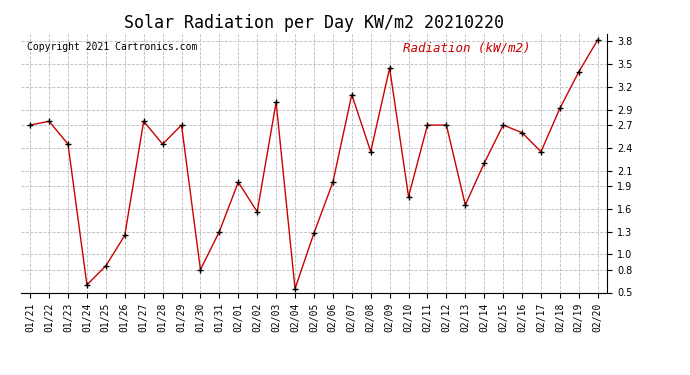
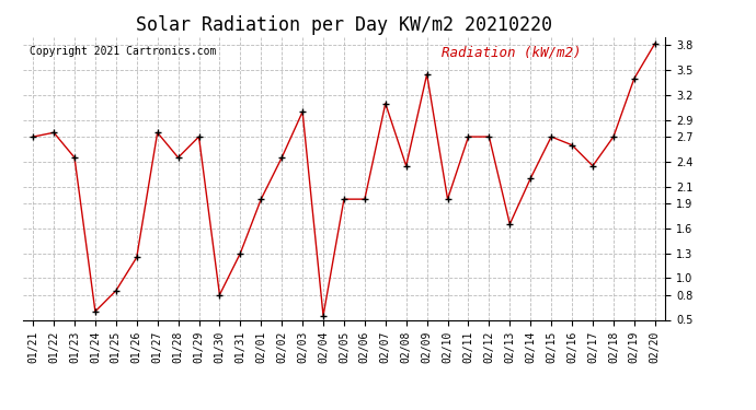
02/02: 1.56 -> 2.45
02/05: 1.28 -> 1.95
02/10: 1.76 -> 1.95
02/18: 2.92 -> 2.70
